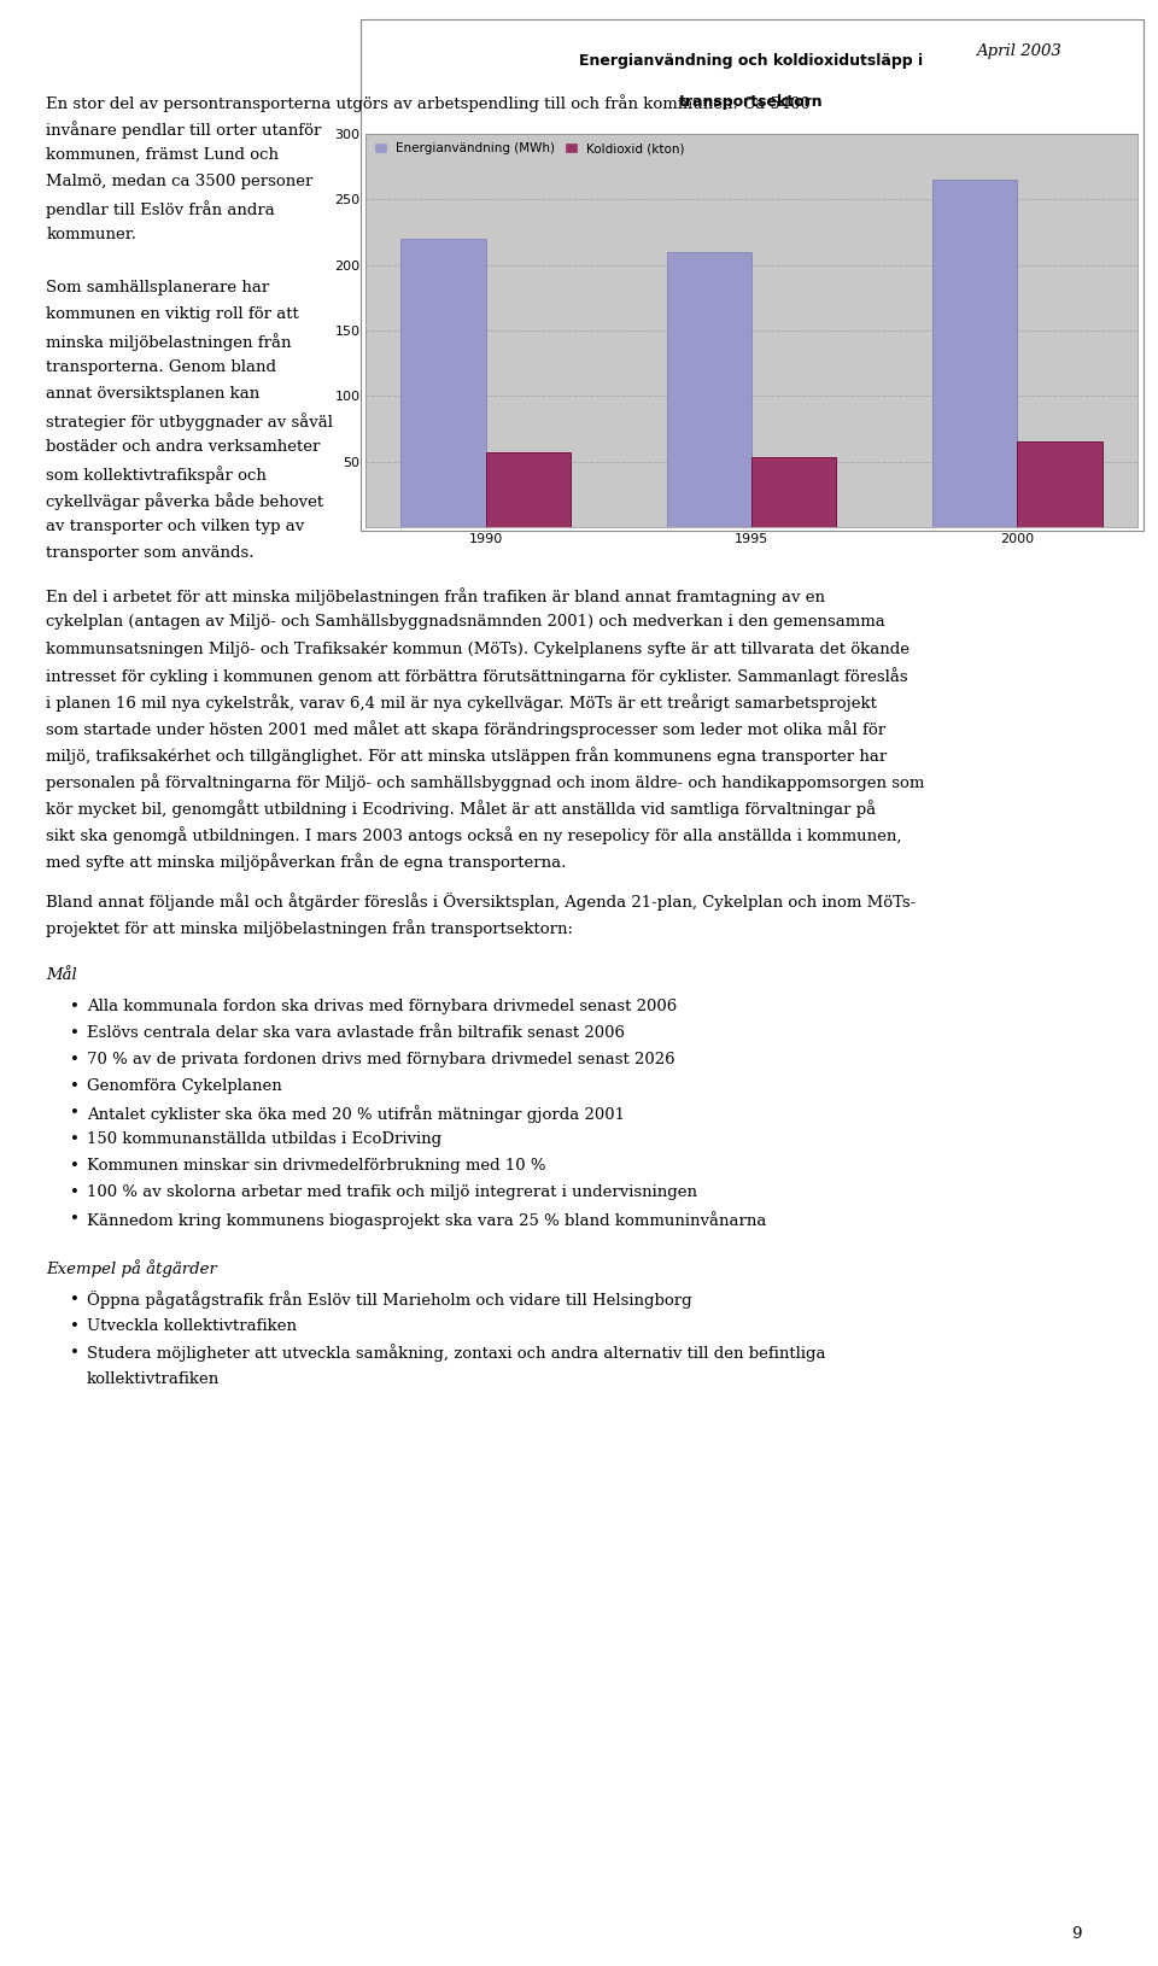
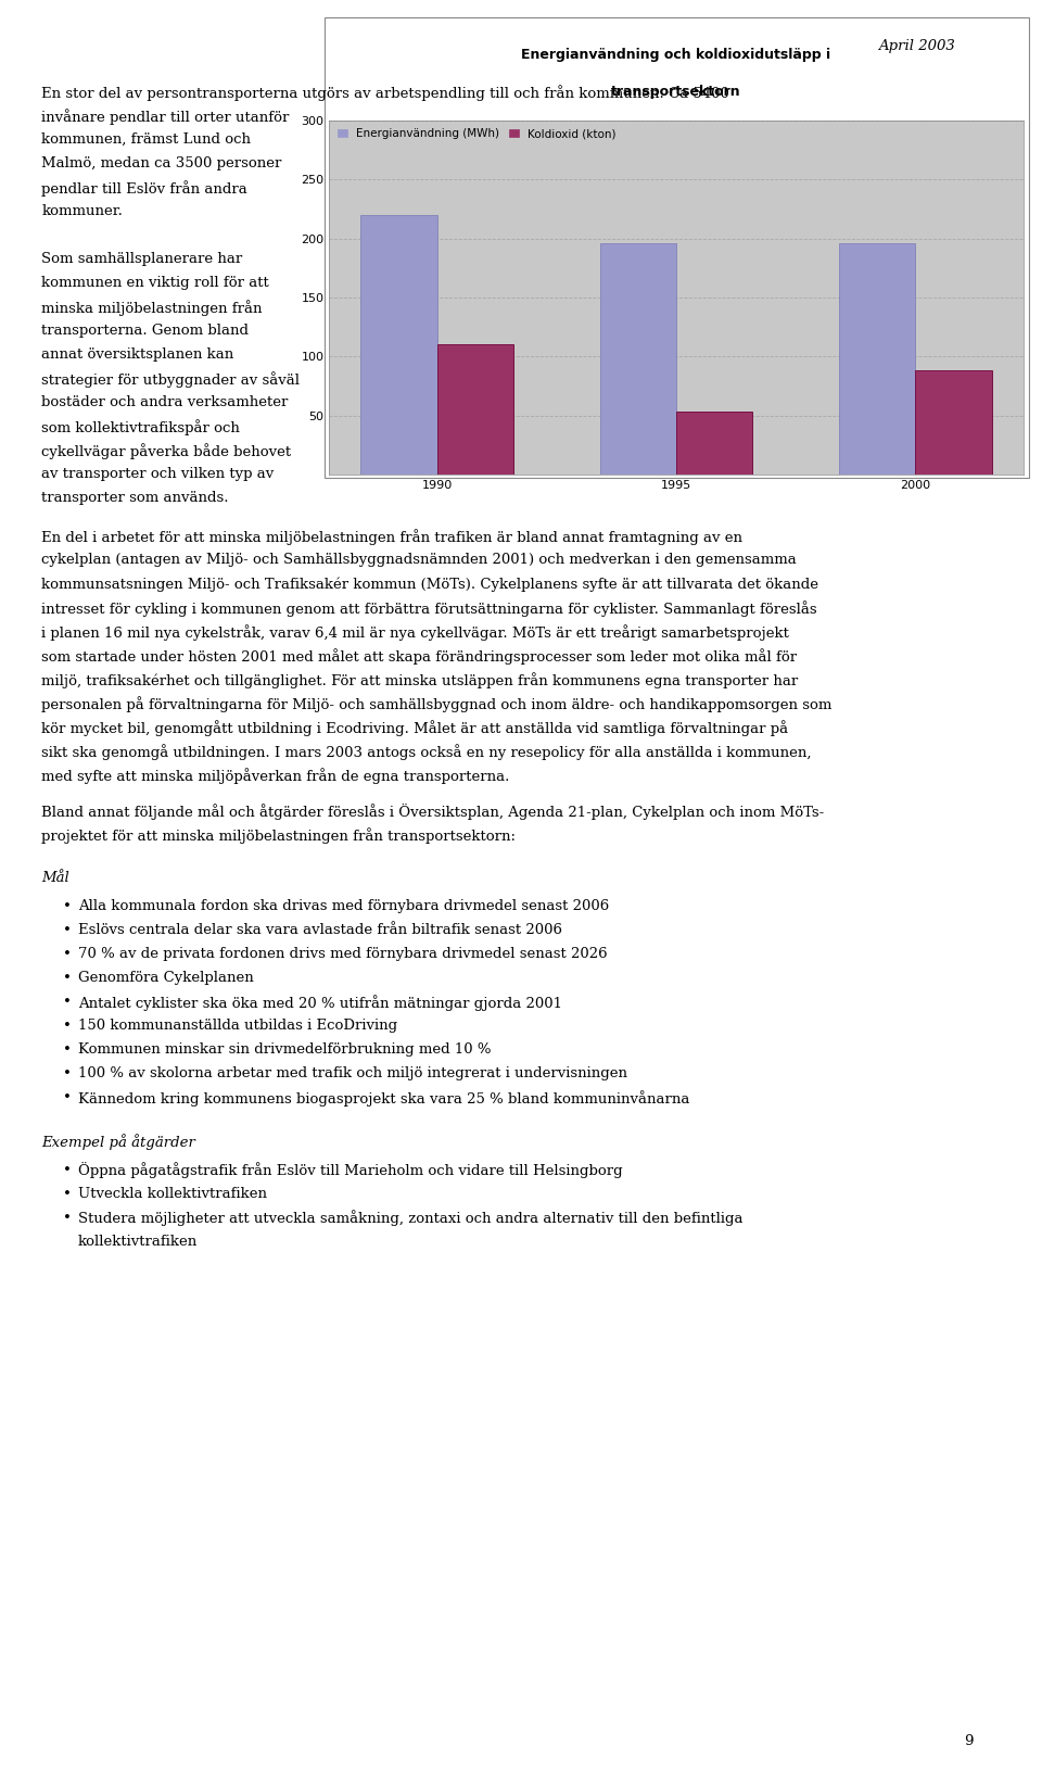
Koldioxid (kton)/1990: 57 -> 110
Energianvändning (MWh)/1995: 210 -> 196
Energianvändning (MWh)/2000: 265 -> 196
Koldioxid (kton)/2000: 65 -> 88
